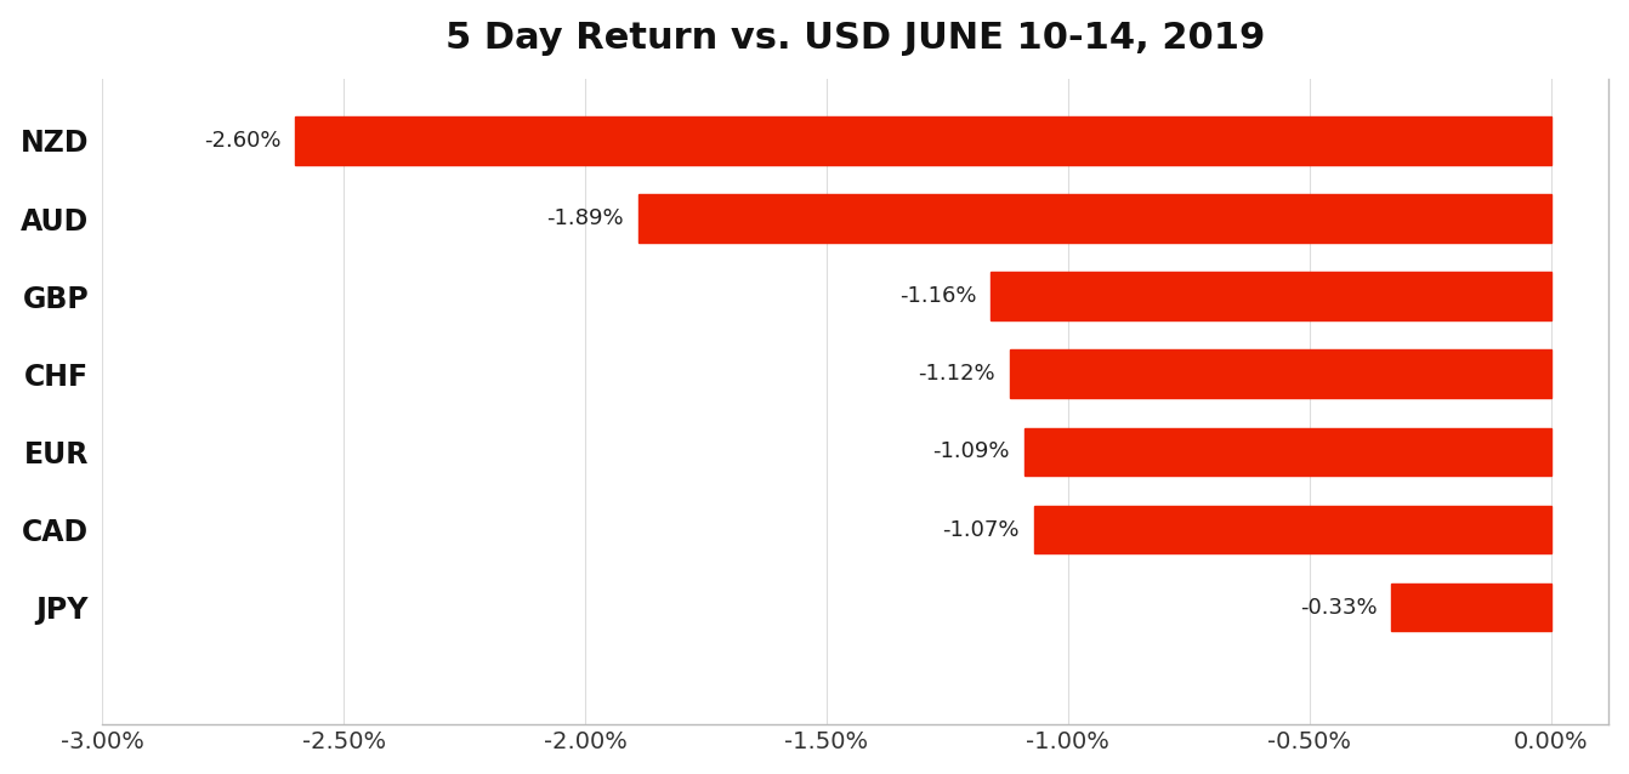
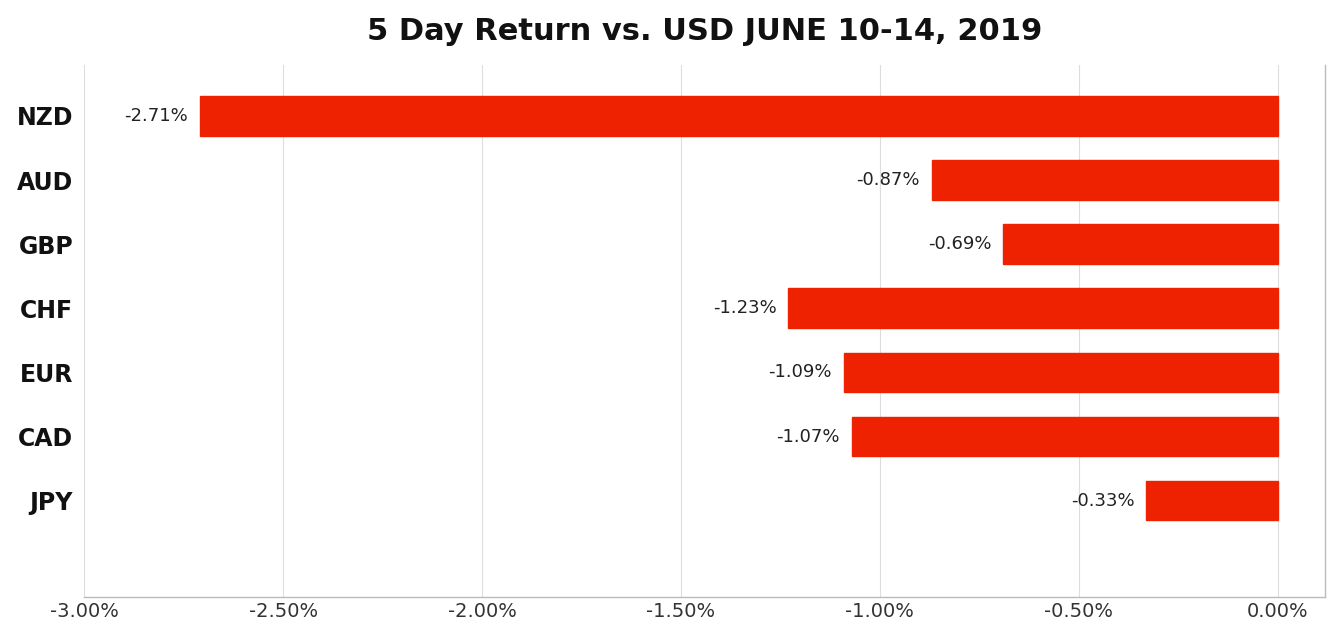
NZD: -2.60% -> -2.71%
AUD: -1.89% -> -0.87%
GBP: -1.16% -> -0.69%
CHF: -1.12% -> -1.23%
